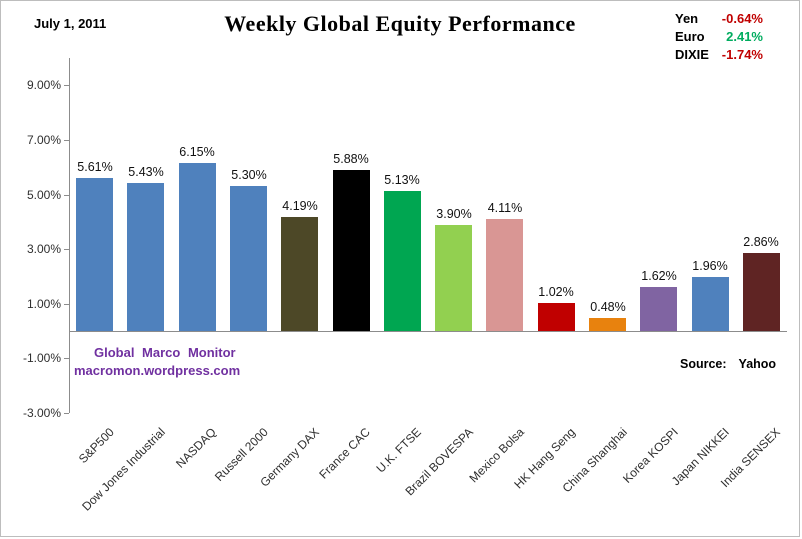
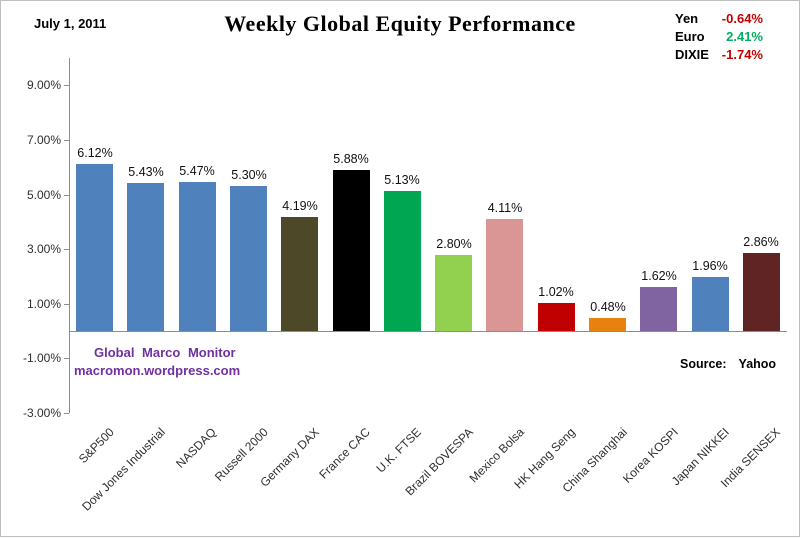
S&P500: 5.61% -> 6.12%
NASDAQ: 6.15% -> 5.47%
Brazil BOVESPA: 3.90% -> 2.80%
